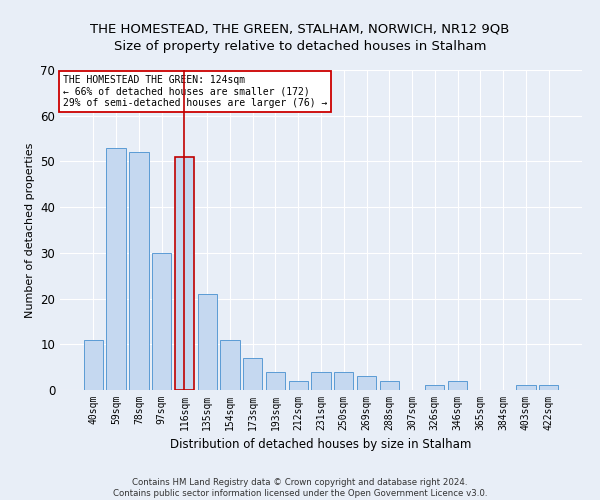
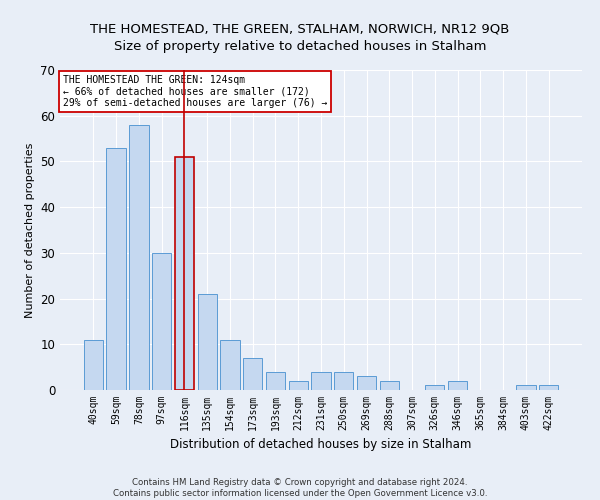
78sqm: 52 -> 58
